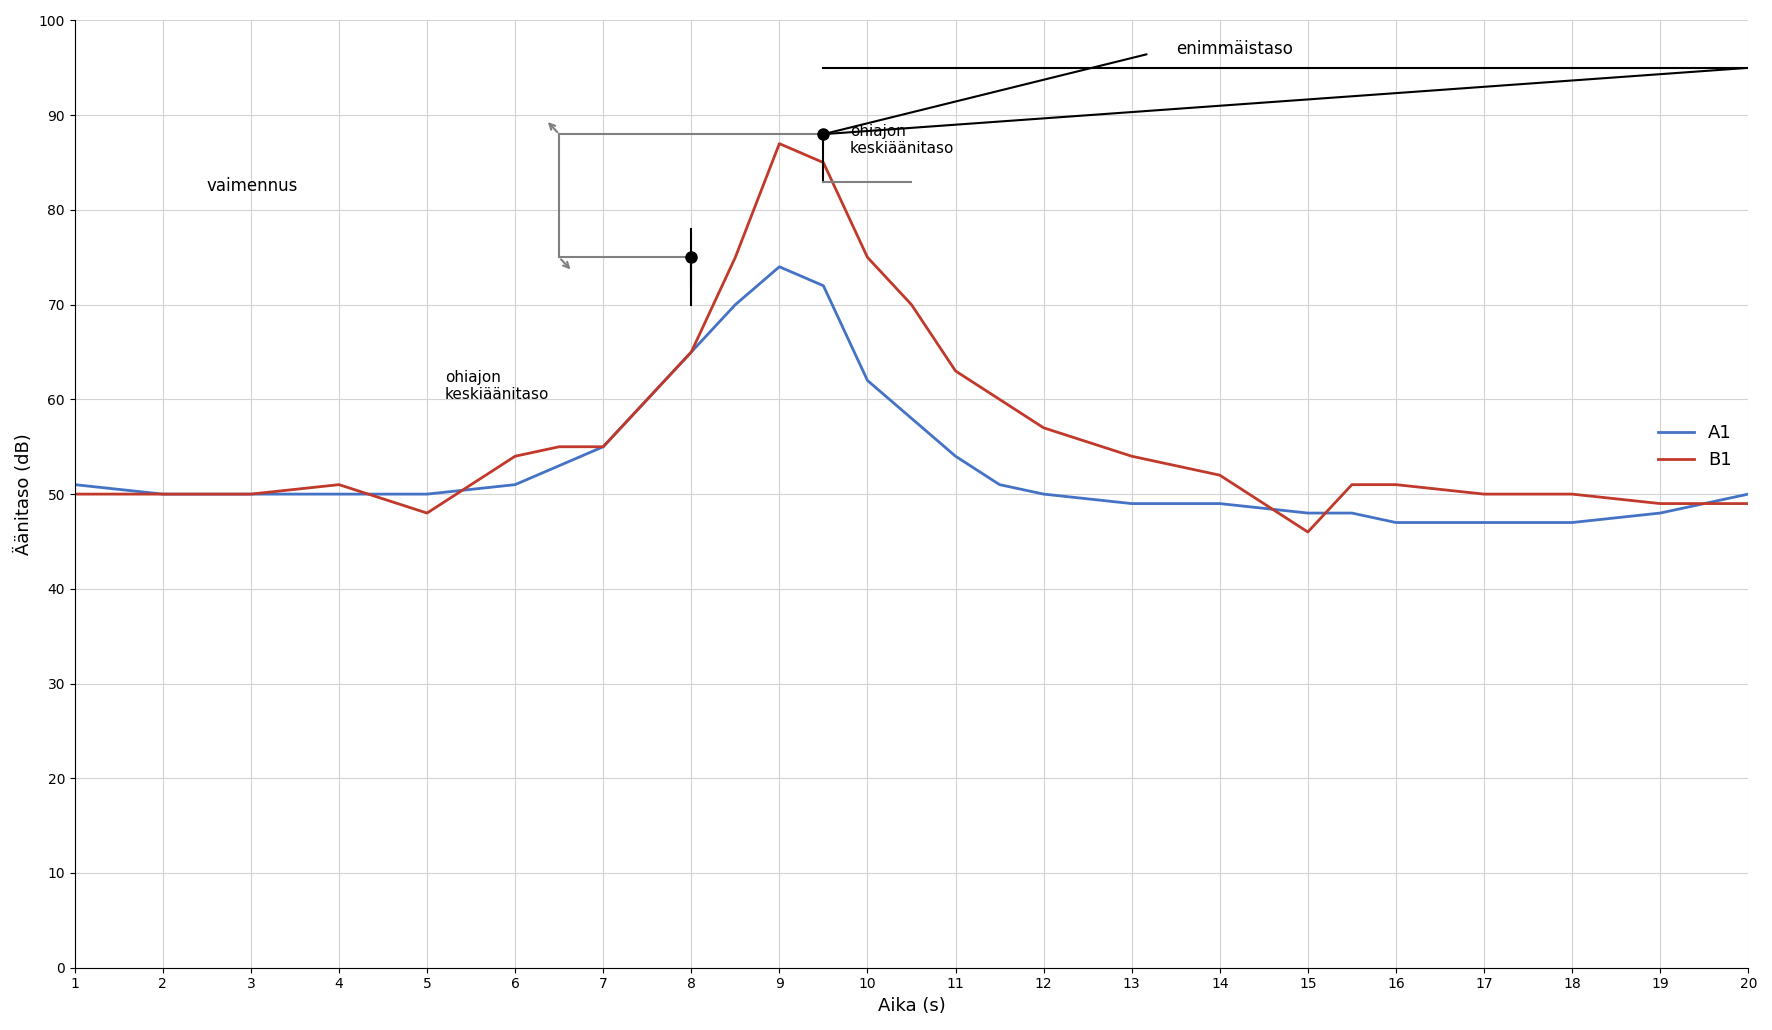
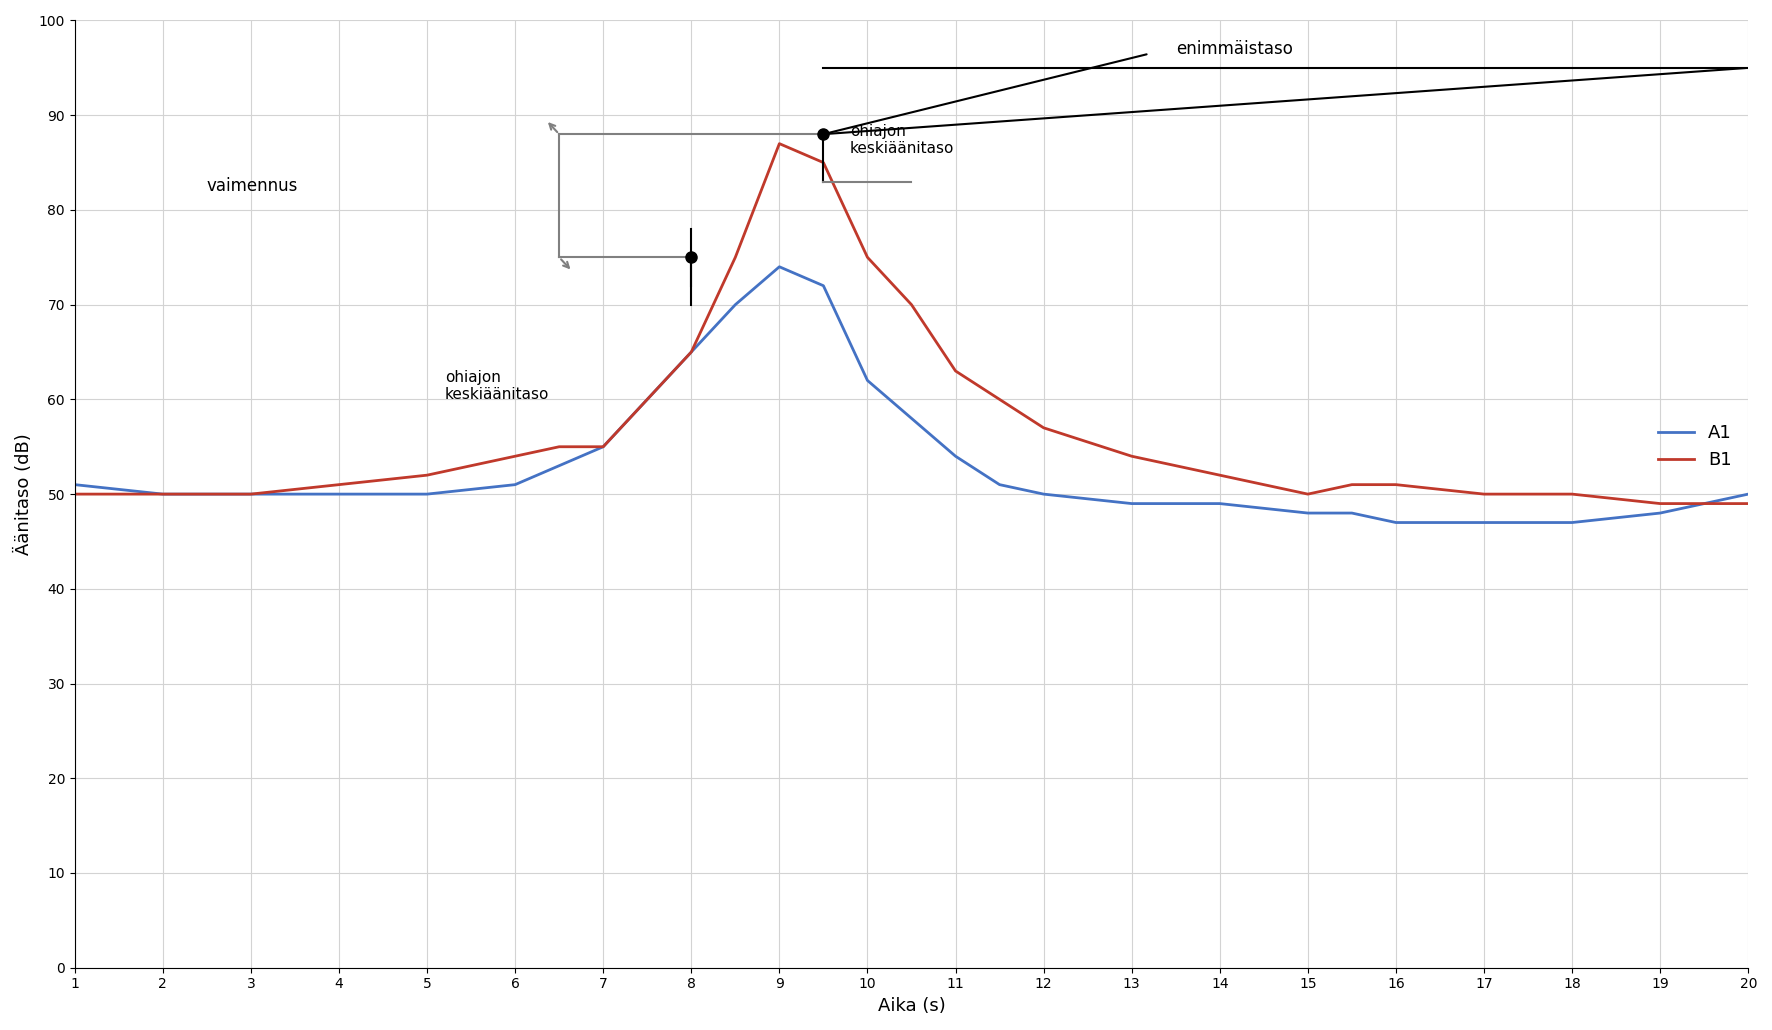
B1/5: 48 -> 52
B1/15: 46 -> 50
